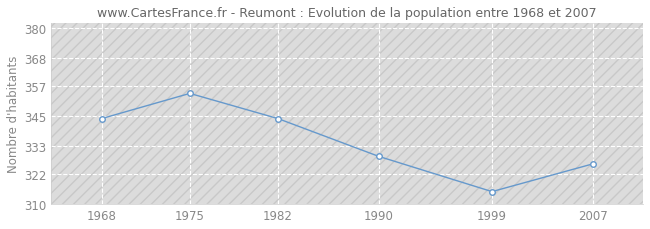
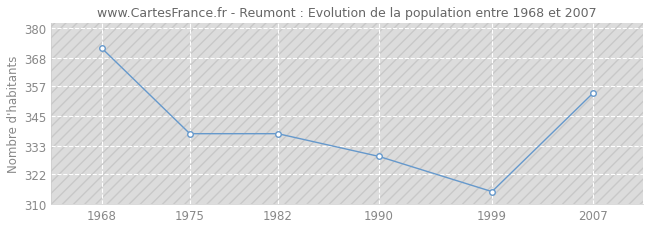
1968: 344 -> 372
1975: 354 -> 338
1982: 344 -> 338
2007: 326 -> 354
